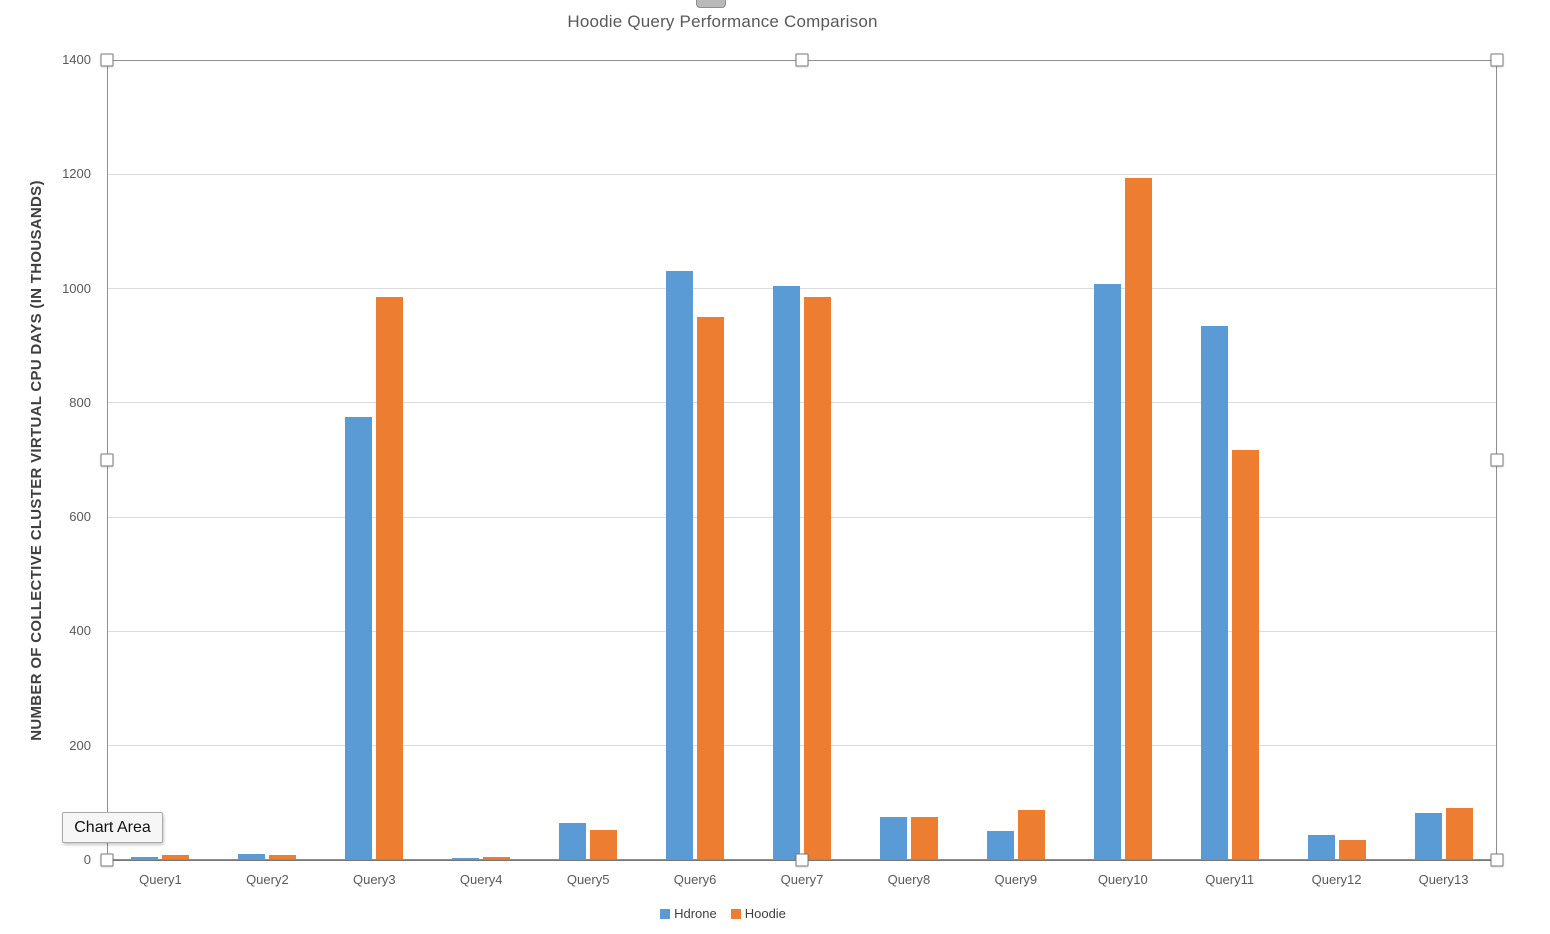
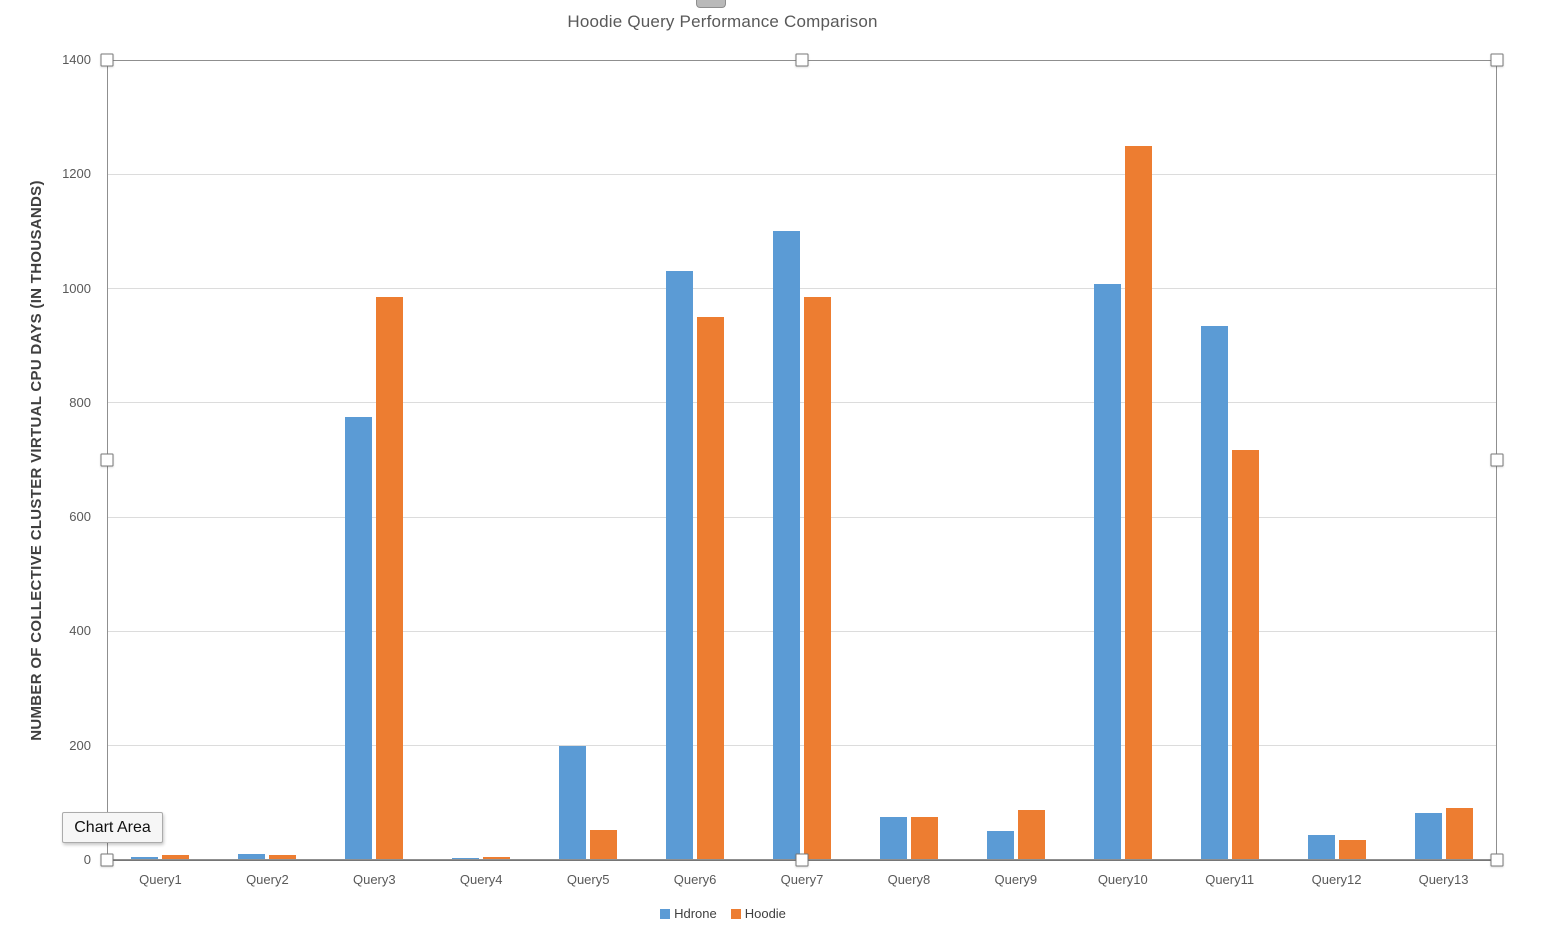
Hdrone/Query5: 60 -> 200
Hdrone/Query7: 1000 -> 1100
Hoodie/Query10: 1190 -> 1250
